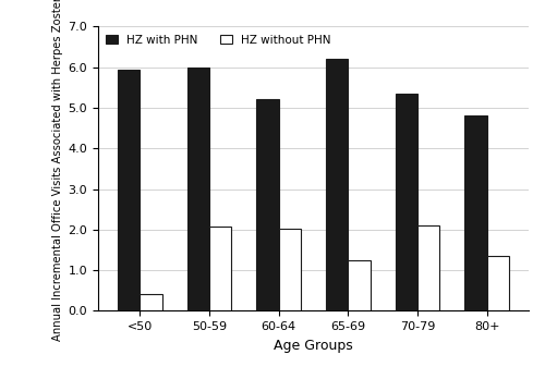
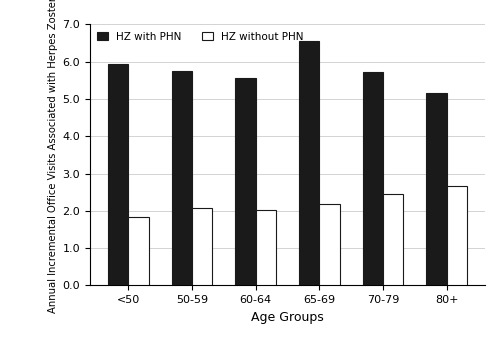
HZ without PHN/<50: 0.40 -> 1.83
HZ with PHN/50-59: 6.00 -> 5.75
HZ with PHN/60-64: 5.20 -> 5.57
HZ with PHN/65-69: 6.20 -> 6.55
HZ without PHN/65-69: 1.25 -> 2.18
HZ with PHN/70-79: 5.35 -> 5.73
HZ without PHN/70-79: 2.10 -> 2.44
HZ with PHN/80+: 4.80 -> 5.17
HZ without PHN/80+: 1.35 -> 2.67
